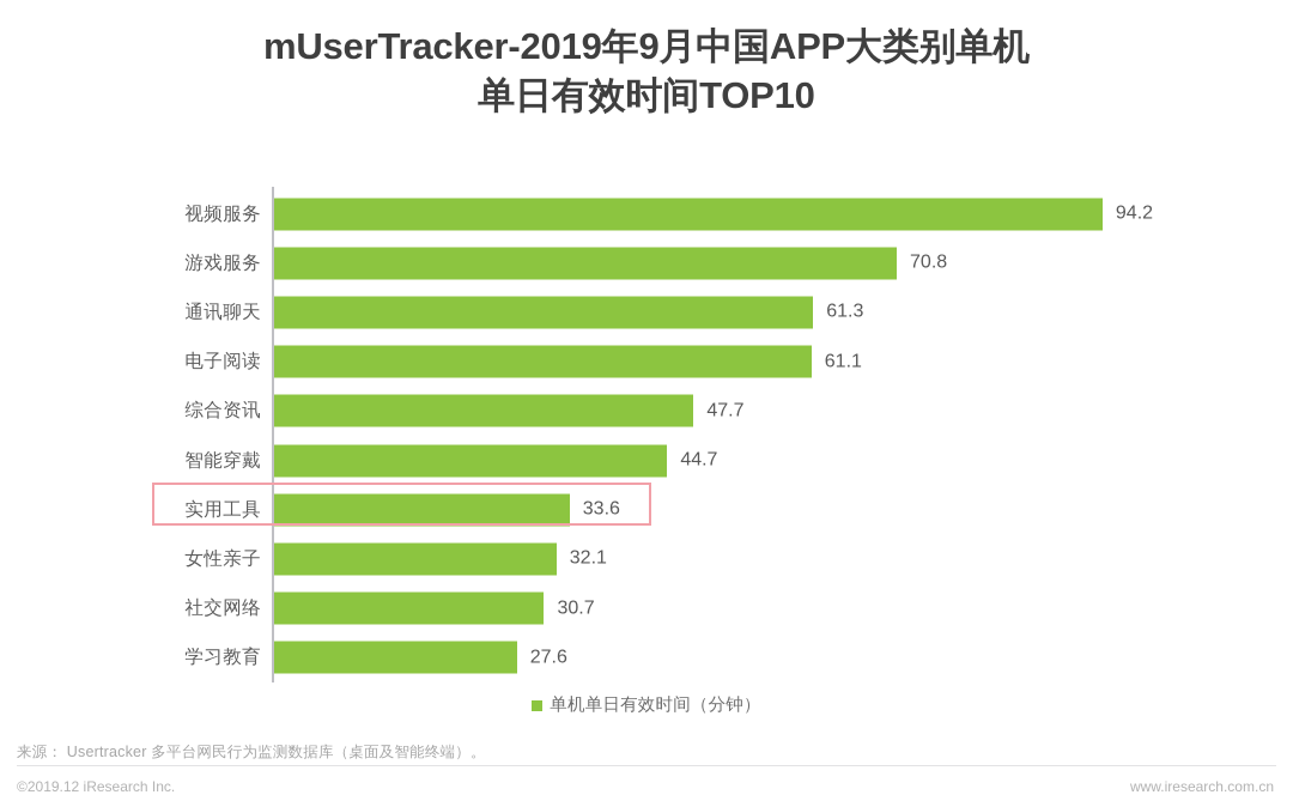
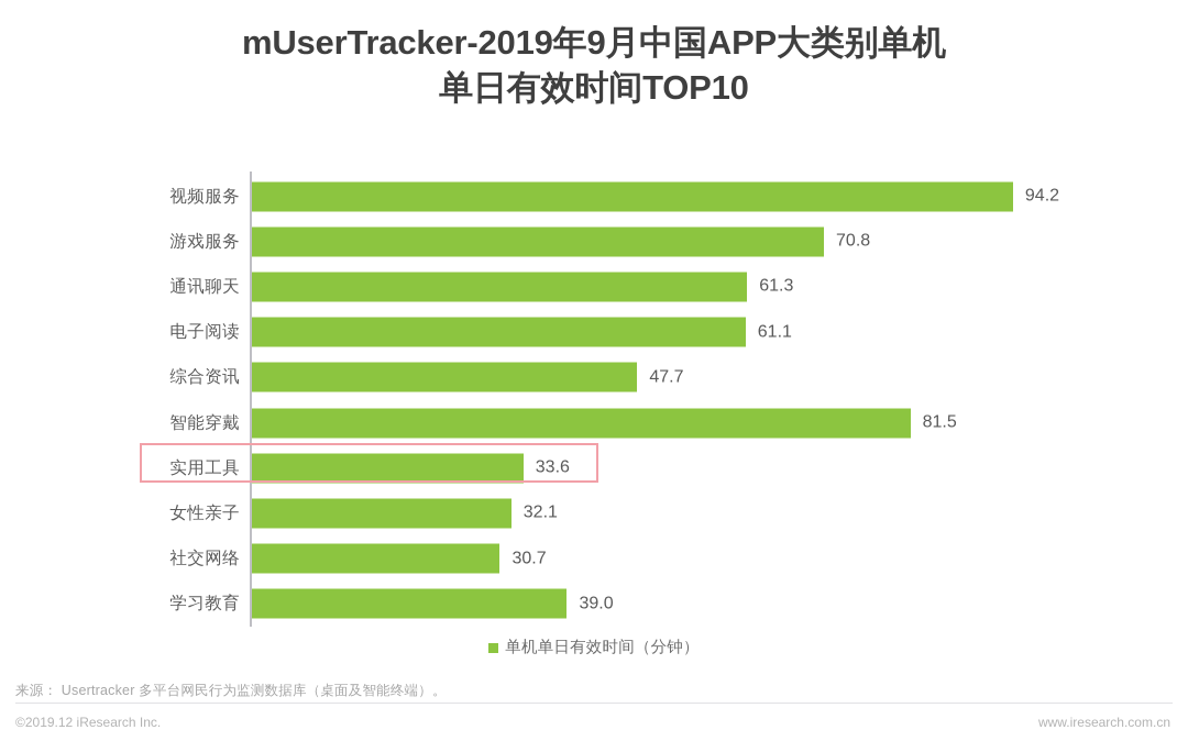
智能穿戴: 44.7 -> 81.5
学习教育: 27.6 -> 39.0
